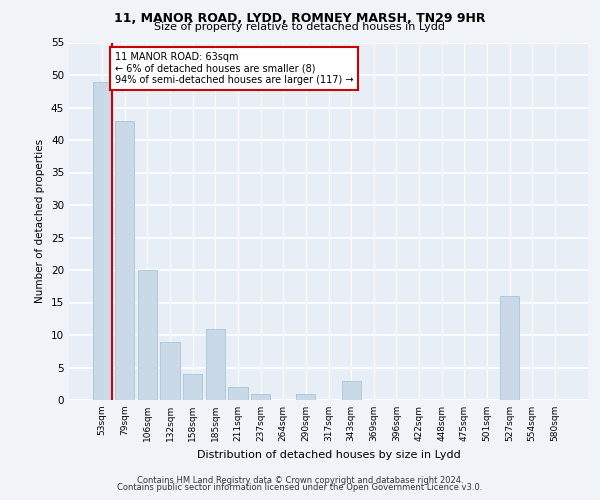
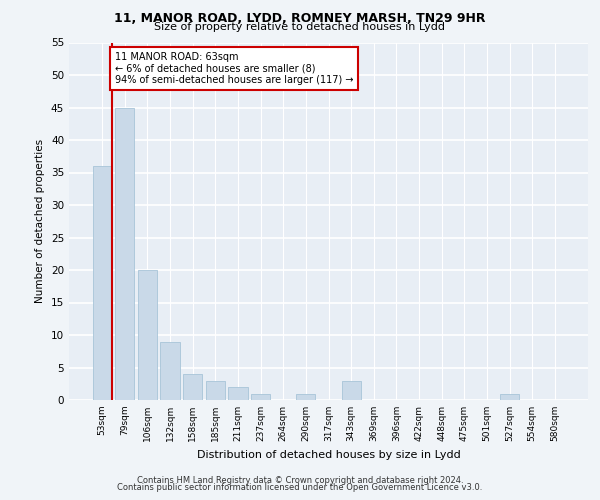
53sqm: 49 -> 36
79sqm: 43 -> 45
185sqm: 11 -> 3
527sqm: 16 -> 1
